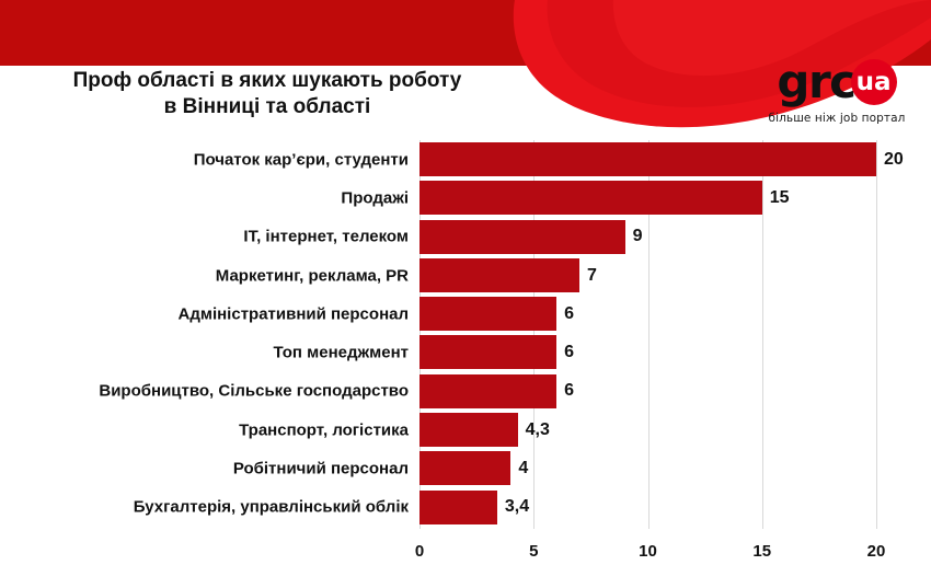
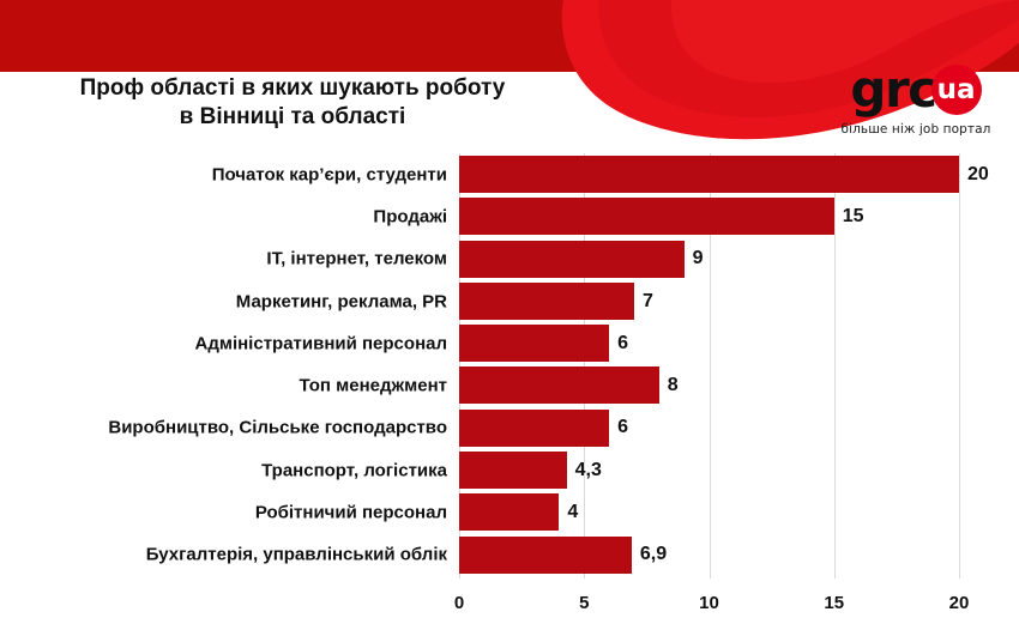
Топ менеджмент: 6 -> 8
Бухгалтерія, управлінський облік: 3,4 -> 6,9
